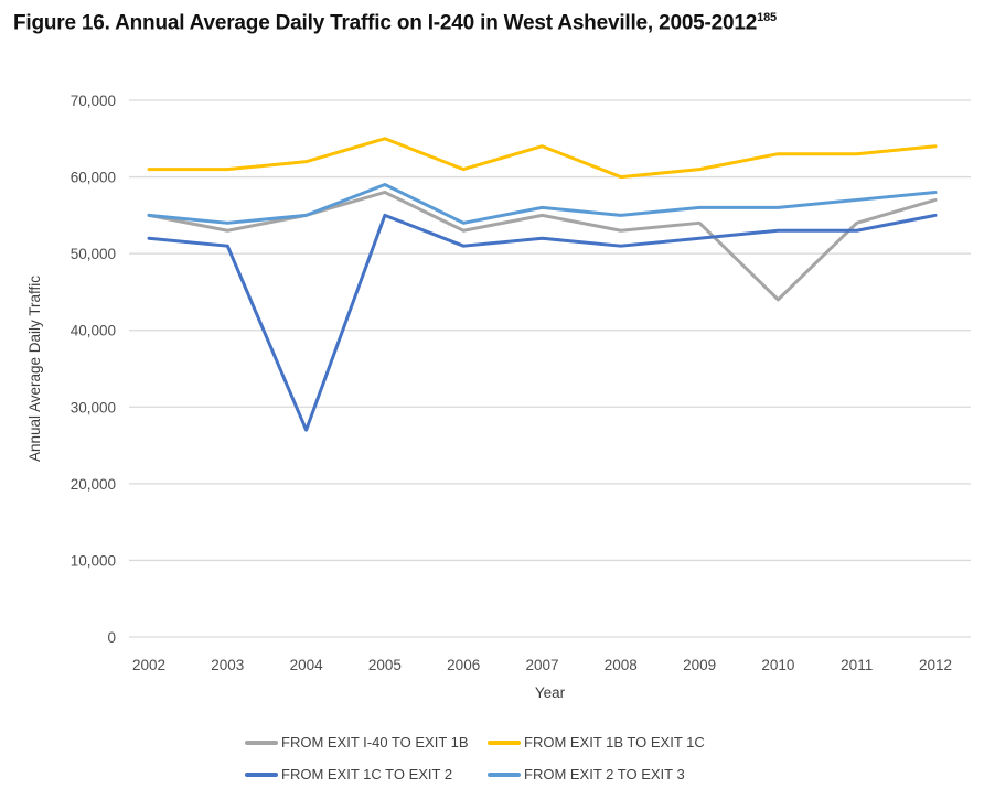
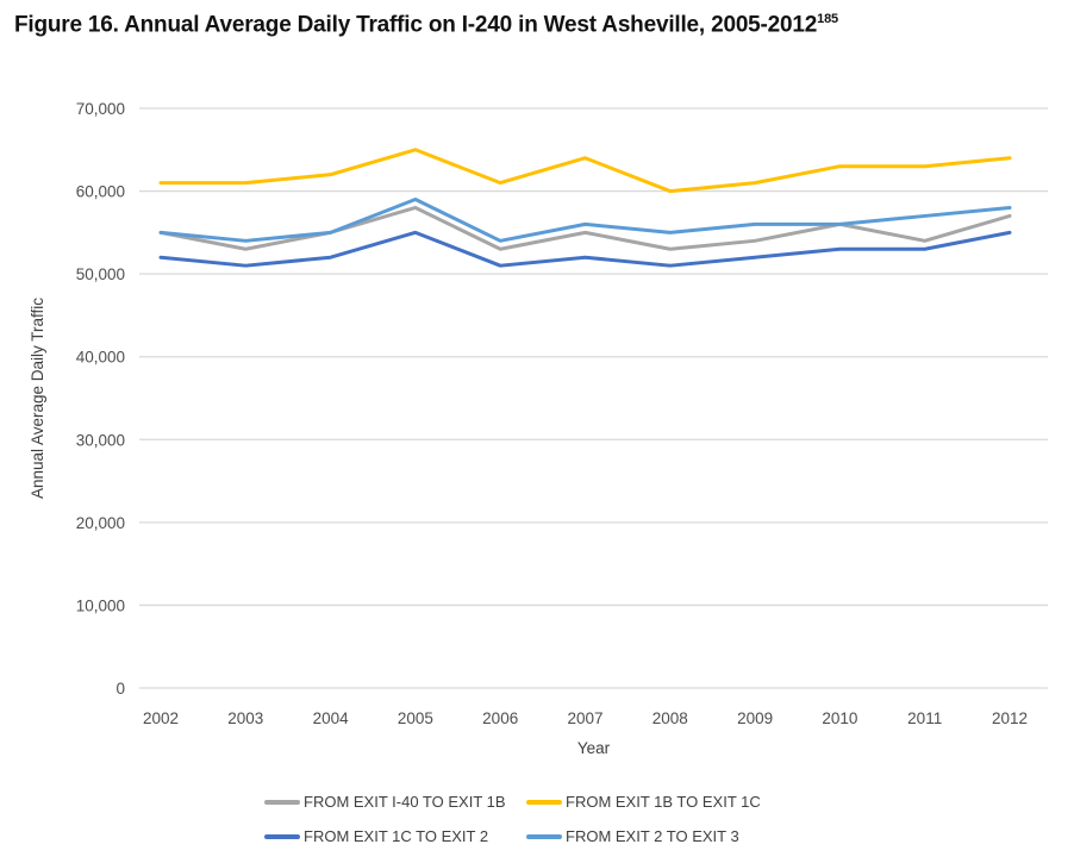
FROM EXIT 1C TO EXIT 2/2004: 27000 -> 52000
FROM EXIT I-40 TO EXIT 1B/2010: 44000 -> 56000
